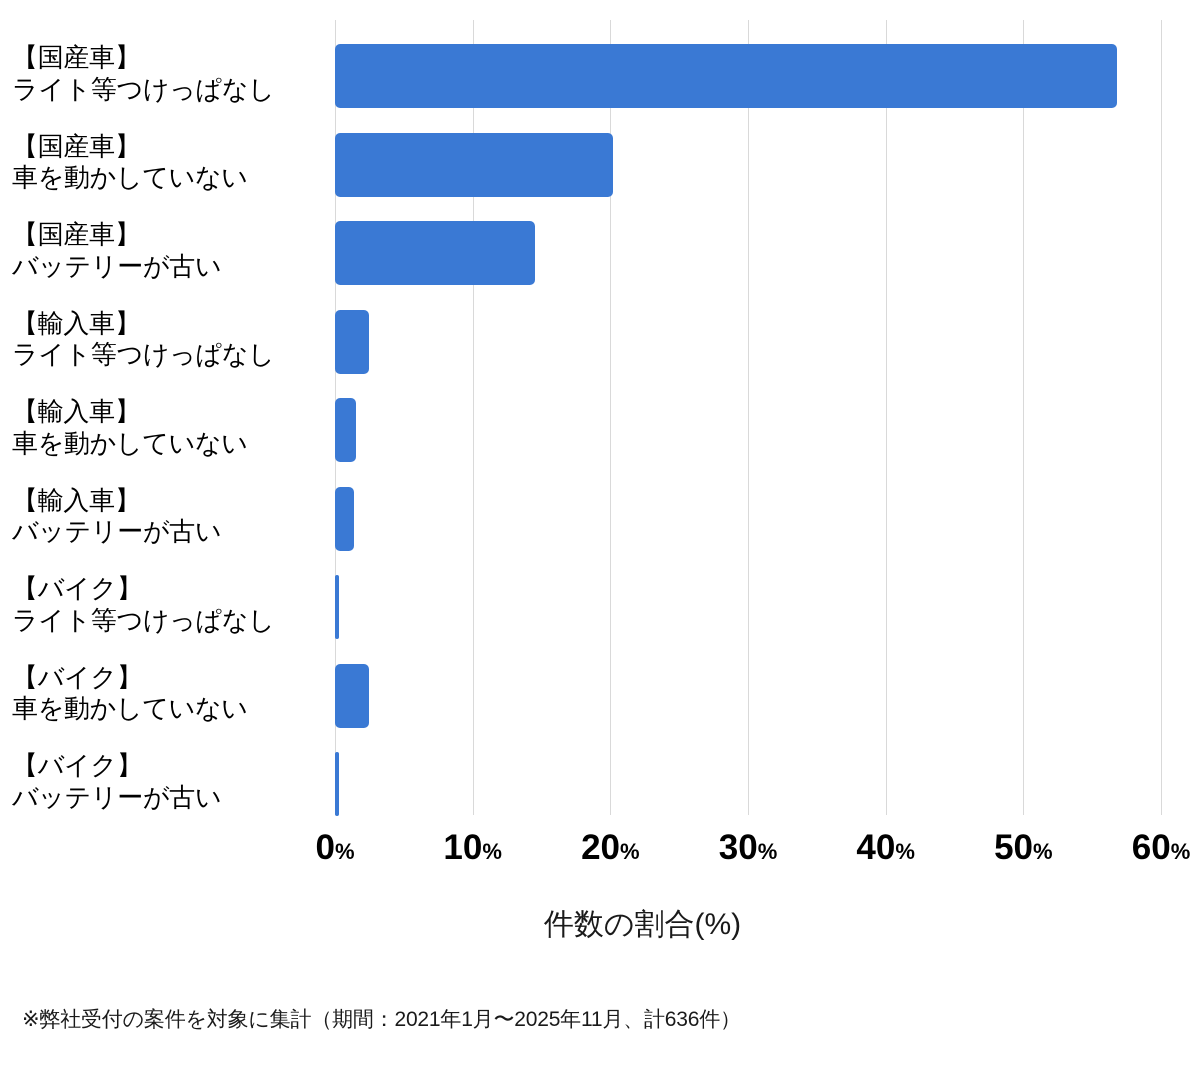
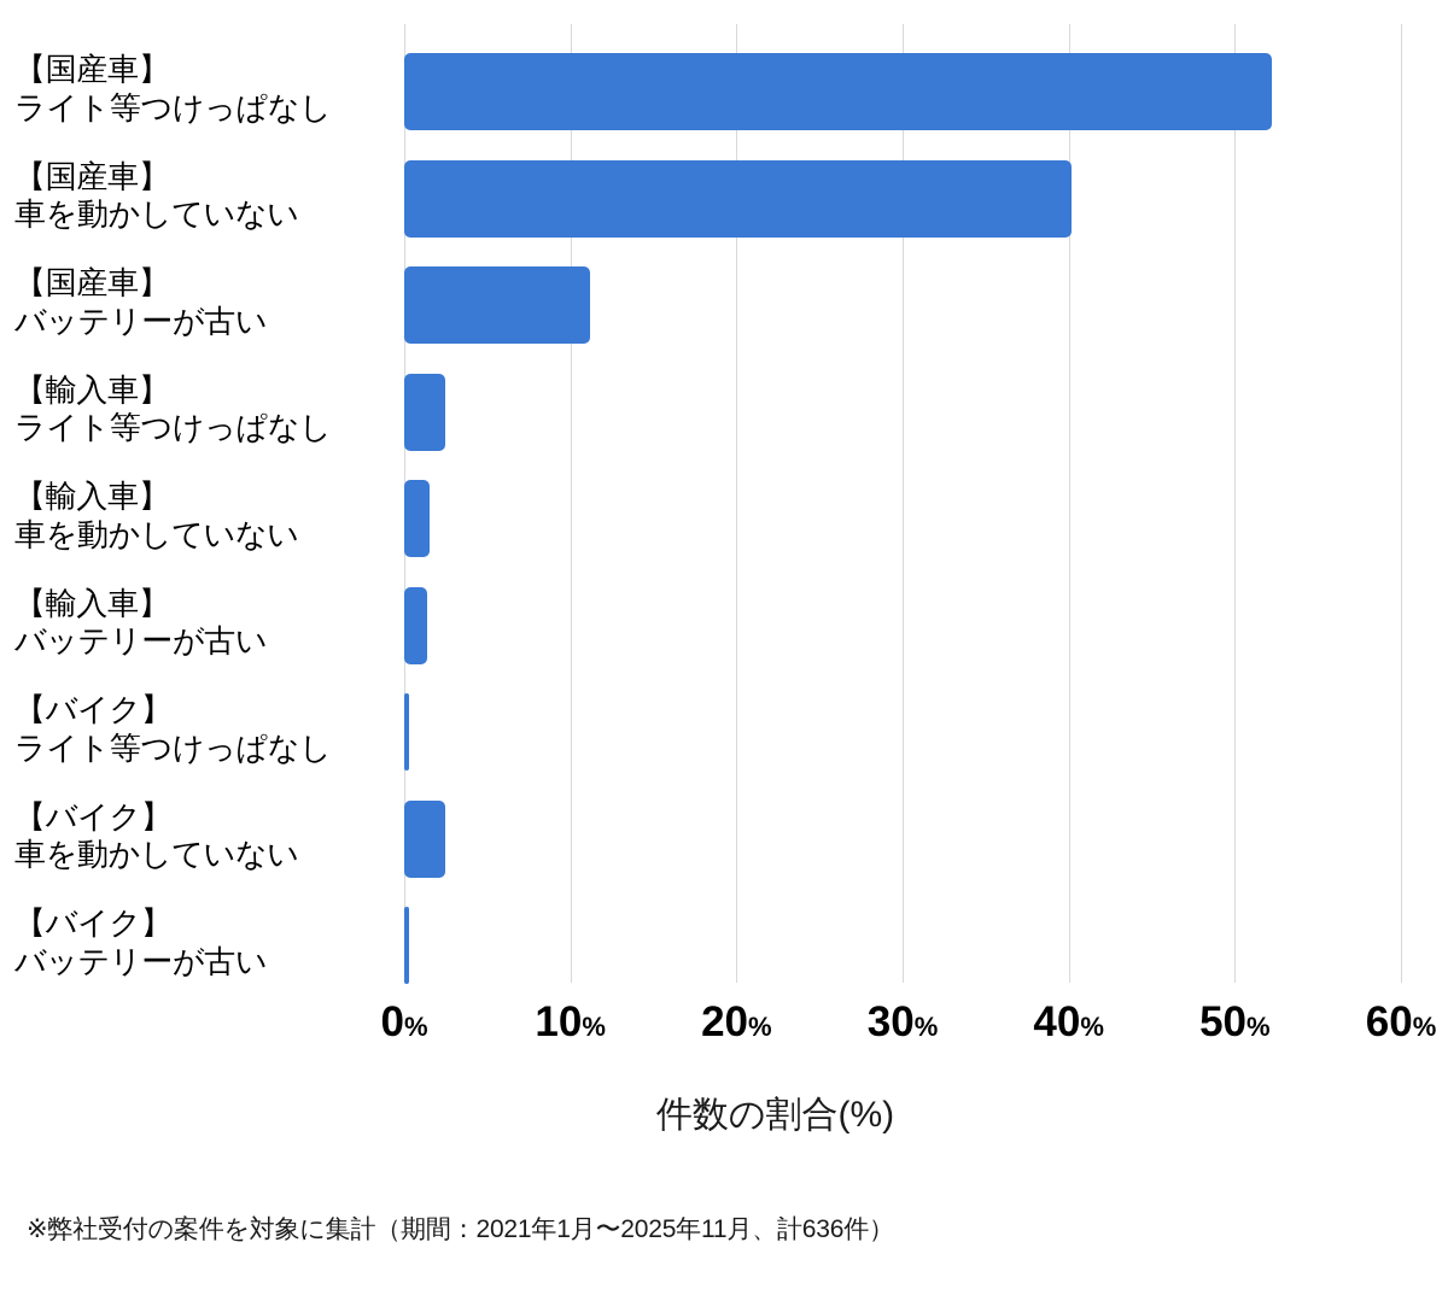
【国産車】ライト等つけっぱなし: 56.8 -> 52.2
【国産車】車を動かしていない: 20.2 -> 40.2
【国産車】バッテリーが古い: 14.5 -> 11.2
